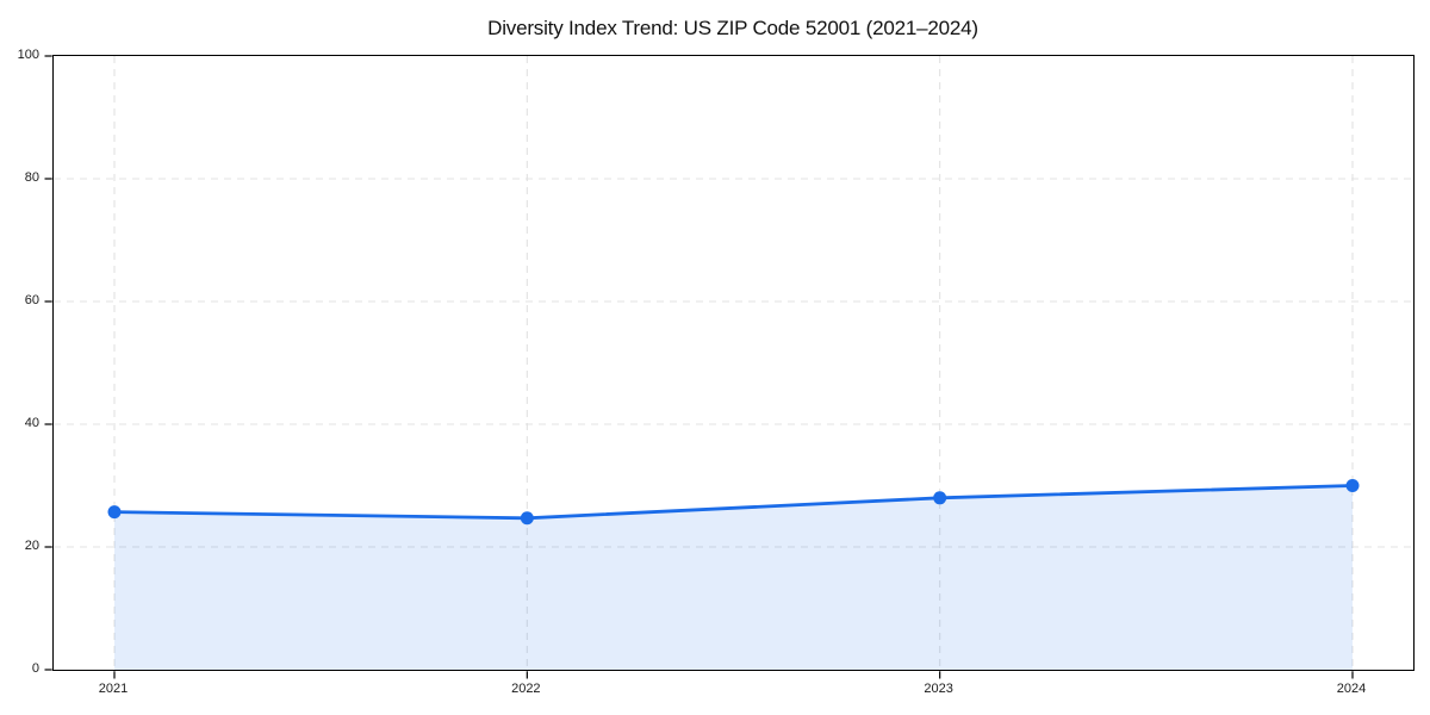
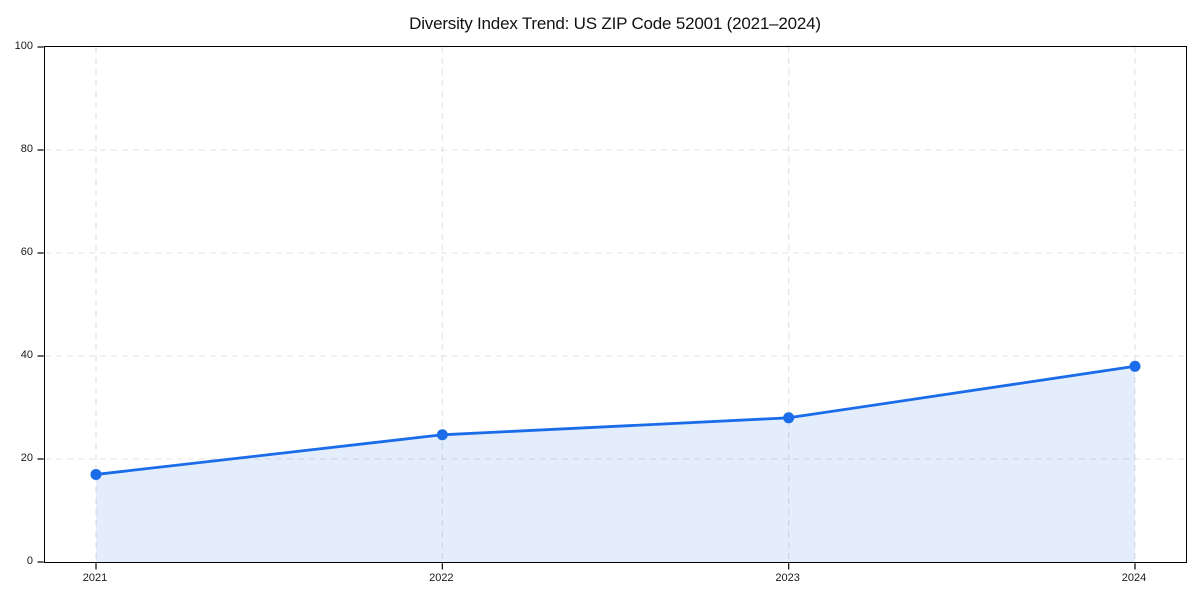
2021: 26 -> 17
2024: 30 -> 38
